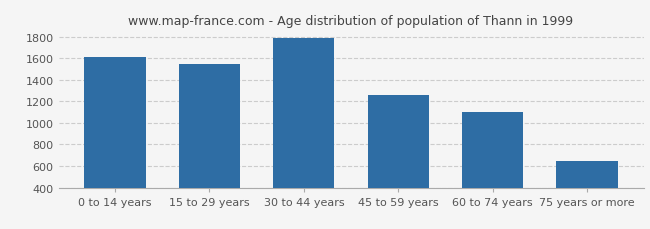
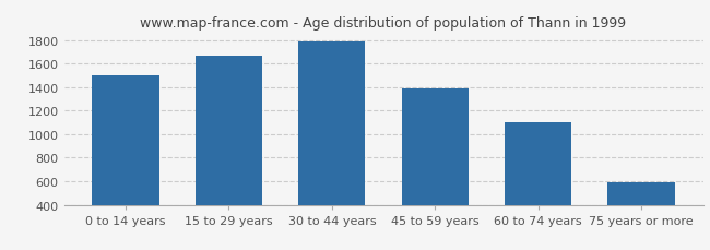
0 to 14 years: 1610 -> 1500
15 to 29 years: 1550 -> 1660
45 to 59 years: 1260 -> 1380
75 years or more: 650 -> 600
